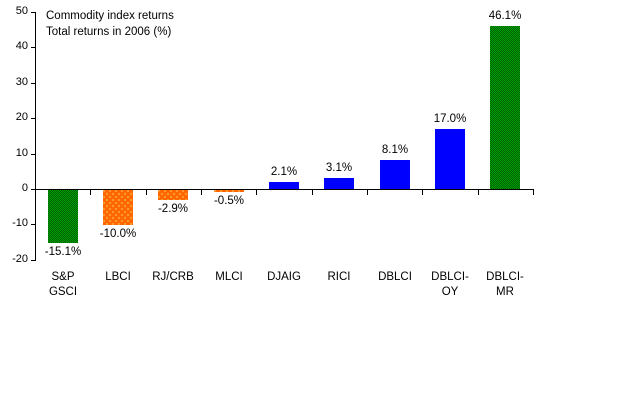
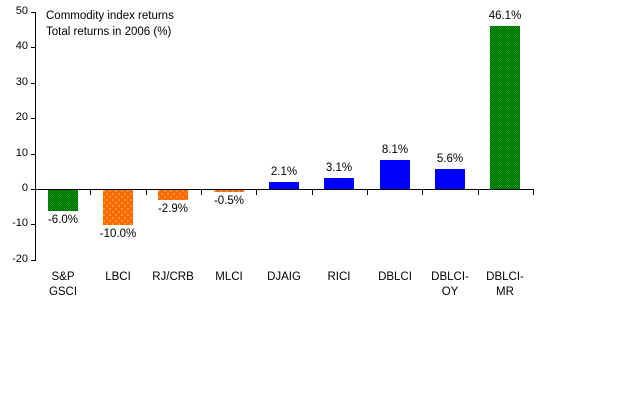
S&P GSCI: -15.1% -> -6.0%
DBLCI- OY: 17.0% -> 5.6%
